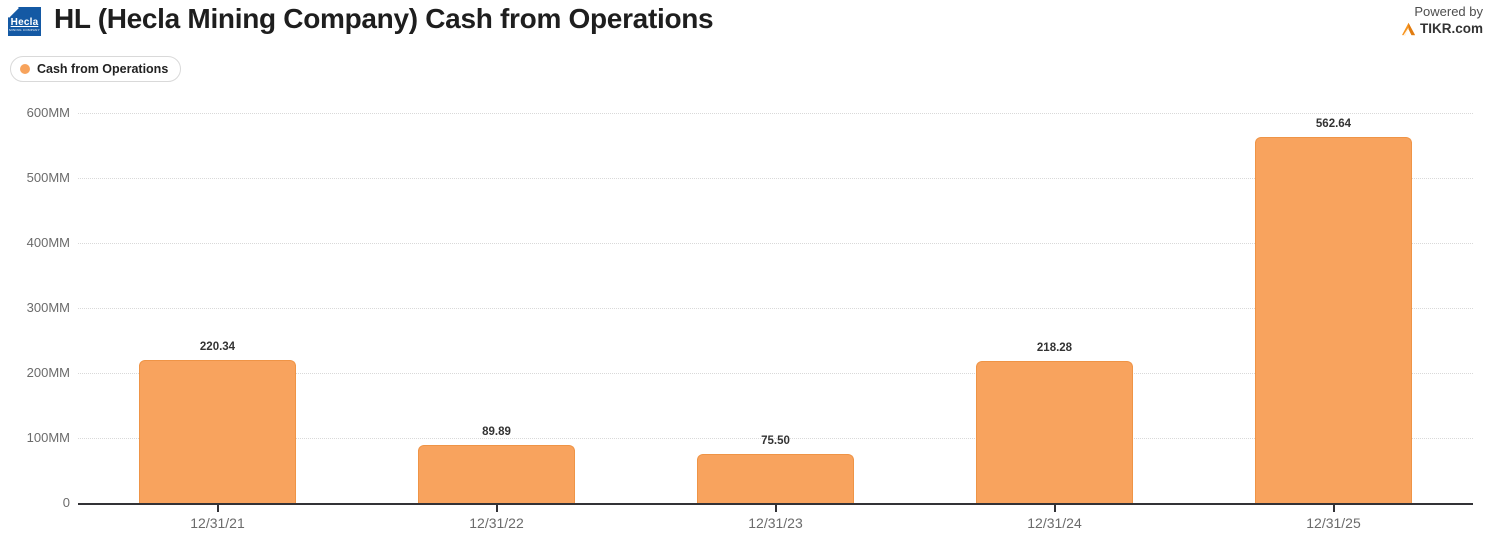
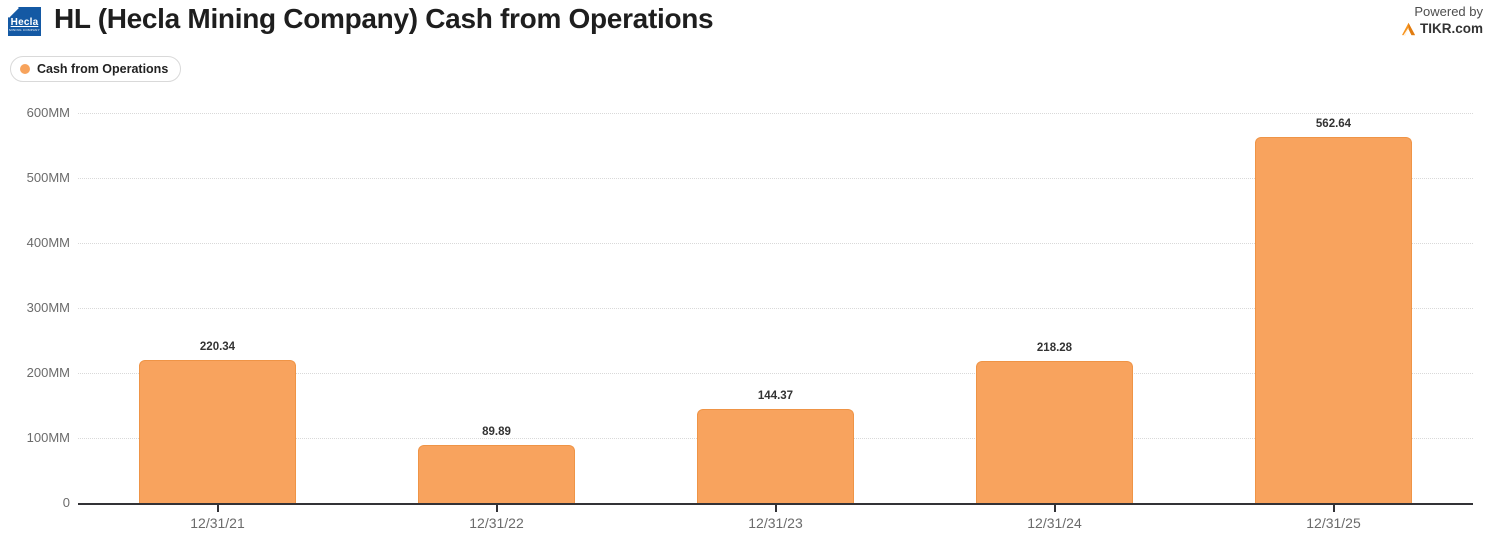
12/31/23: 75.50 -> 144.37
